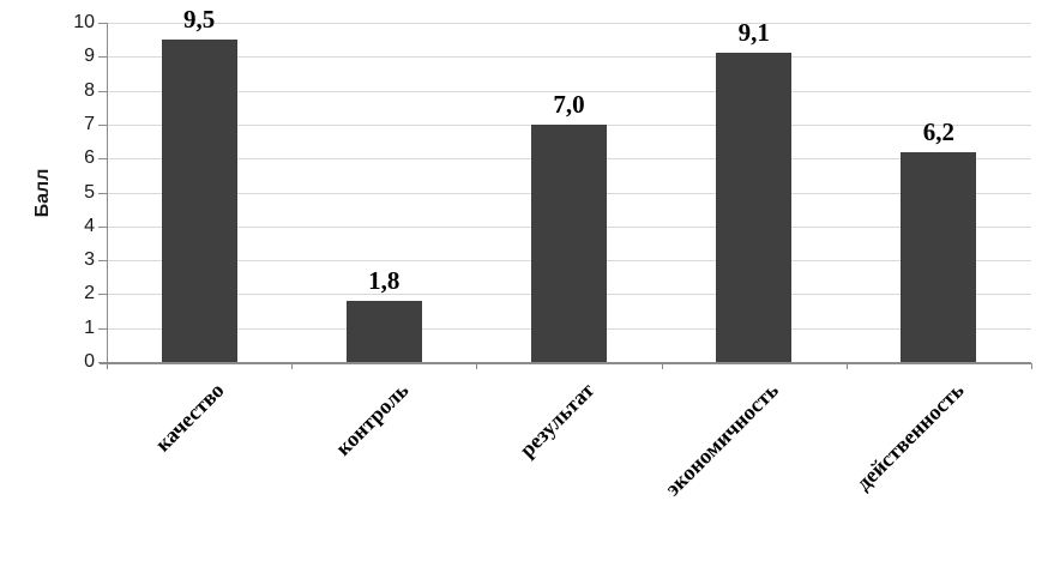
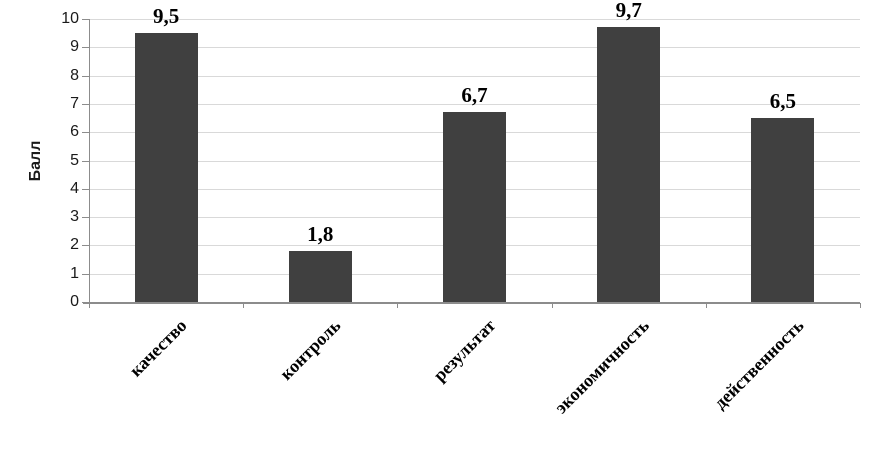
результат: 7,0 -> 6,7
экономичность: 9,1 -> 9,7
действенность: 6,2 -> 6,5
